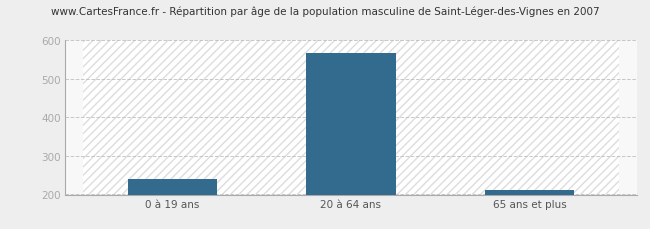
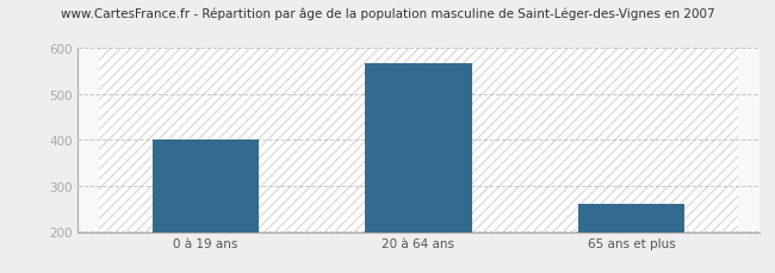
0 à 19 ans: 241 -> 400
65 ans et plus: 211 -> 260
